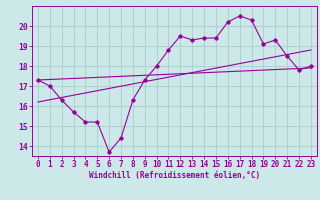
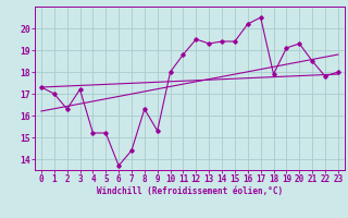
3: 15.7 -> 17.2
9: 17.3 -> 15.3
18: 20.3 -> 17.9
